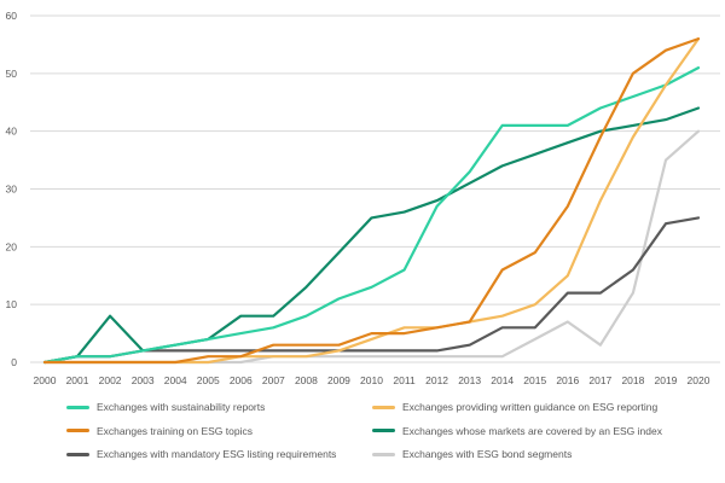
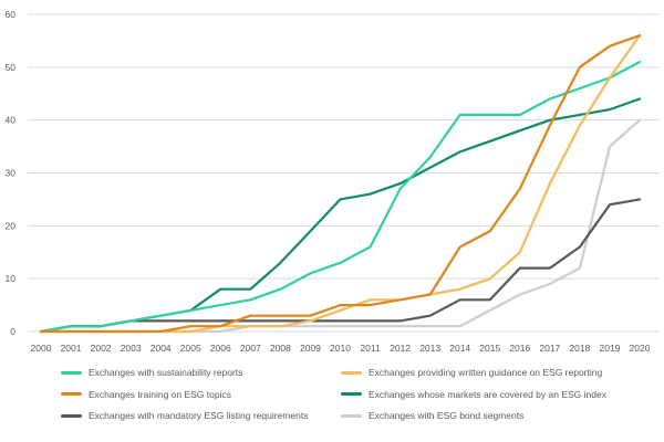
Exchanges whose markets are covered by an ESG index/2002: 8 -> 1
Exchanges with ESG bond segments/2017: 3 -> 9
